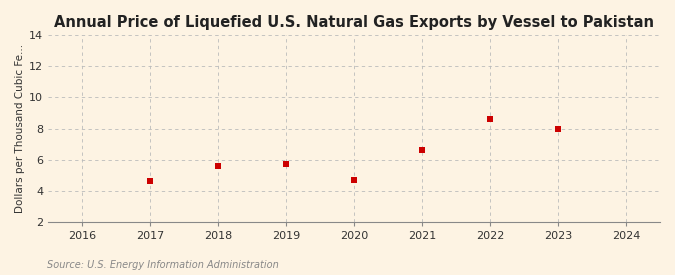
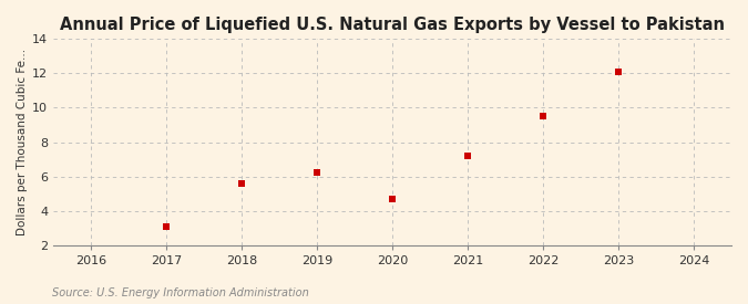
2017: 4.6 -> 3.1
2019: 5.7 -> 6.2
2021: 6.6 -> 7.2
2022: 8.6 -> 9.5
2023: 8.0 -> 12.1
